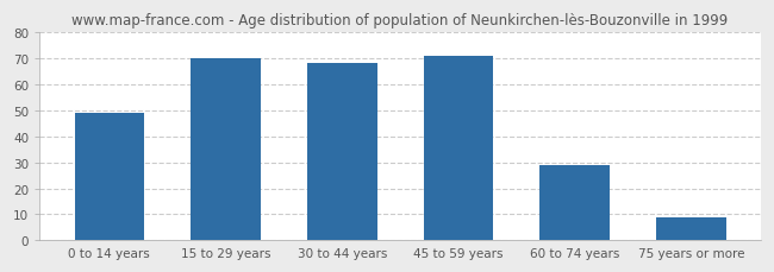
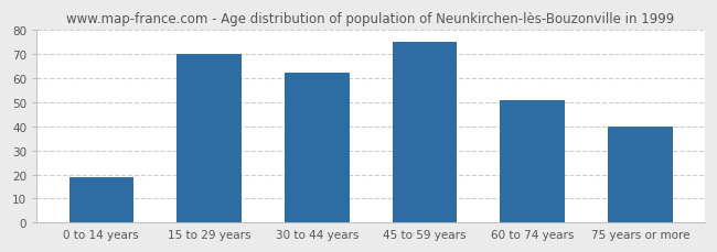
0 to 14 years: 49 -> 19
30 to 44 years: 68 -> 62
45 to 59 years: 71 -> 75
60 to 74 years: 29 -> 51
75 years or more: 9 -> 40
